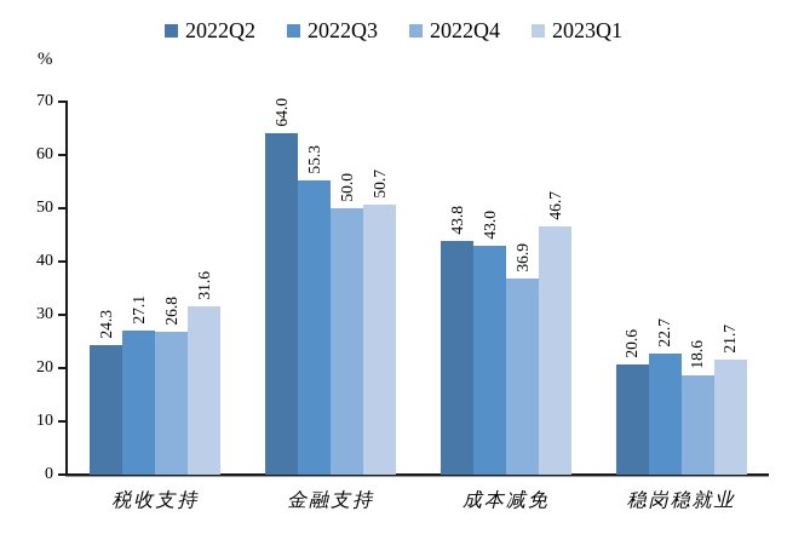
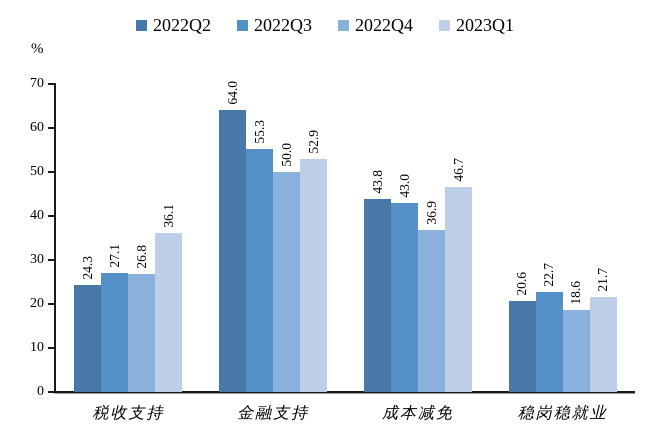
2023Q1/税收支持: 31.6 -> 36.1
2023Q1/金融支持: 50.7 -> 52.9
